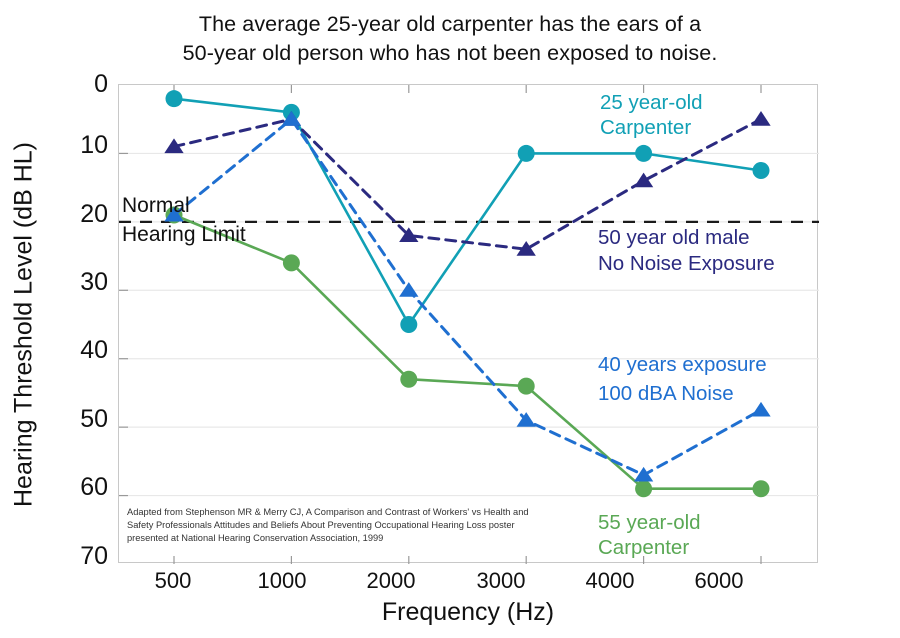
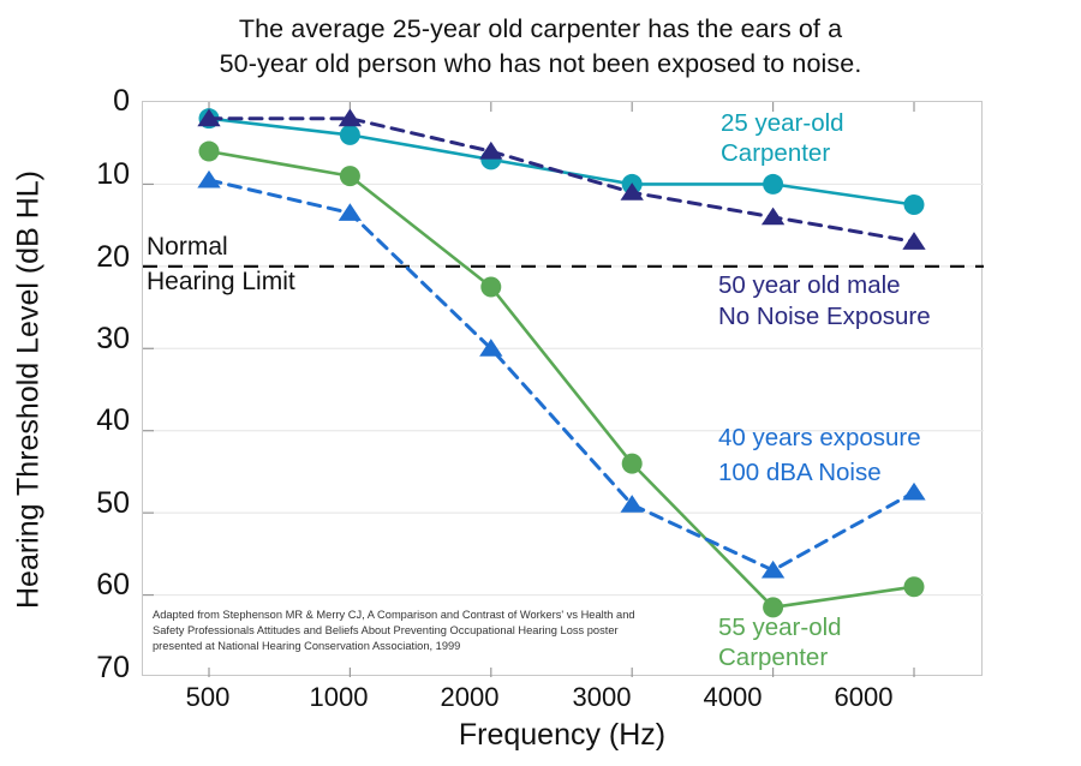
50 year old male No Noise Exposure/500: 9 -> 2
55 year-old Carpenter/500: 19 -> 6
40 years exposure 100 dBA Noise/500: 19 -> 10
50 year old male No Noise Exposure/1000: 5 -> 2
55 year-old Carpenter/1000: 26 -> 9
40 years exposure 100 dBA Noise/1000: 5 -> 14
25 year-old Carpenter/2000: 35 -> 7
50 year old male No Noise Exposure/2000: 22 -> 6
55 year-old Carpenter/2000: 43 -> 22
50 year old male No Noise Exposure/3000: 24 -> 11
55 year-old Carpenter/4000: 59 -> 62
50 year old male No Noise Exposure/6000: 5 -> 17
